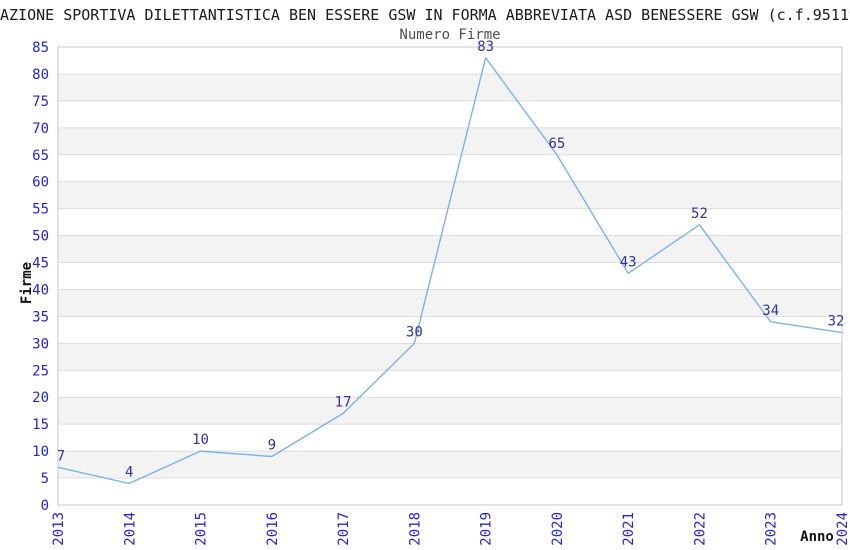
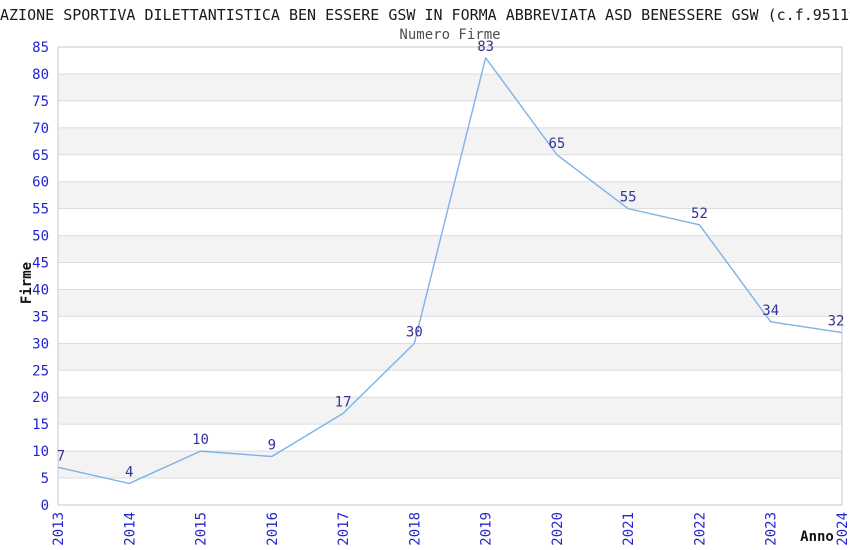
2021: 43 -> 55
